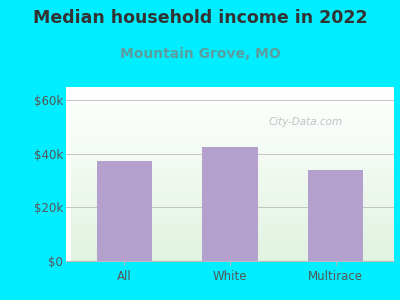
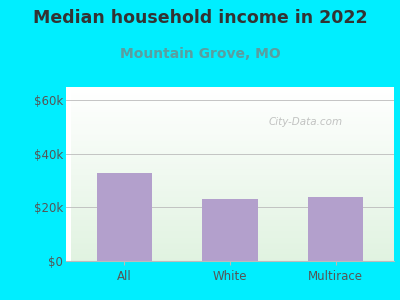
All: $37.5k -> $33.0k
White: $42.5k -> $23.0k
Multirace: $34.0k -> $24.0k
